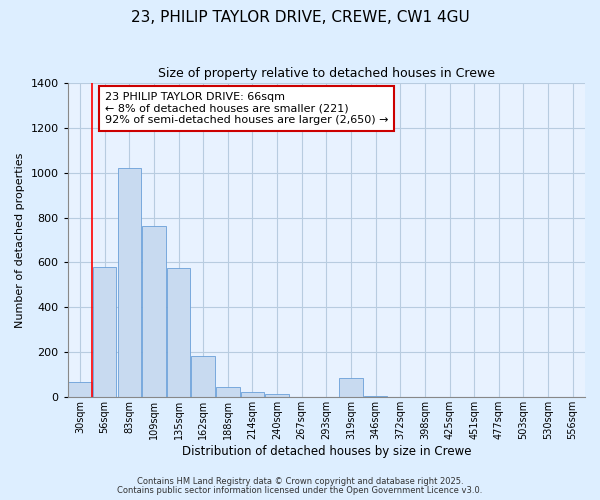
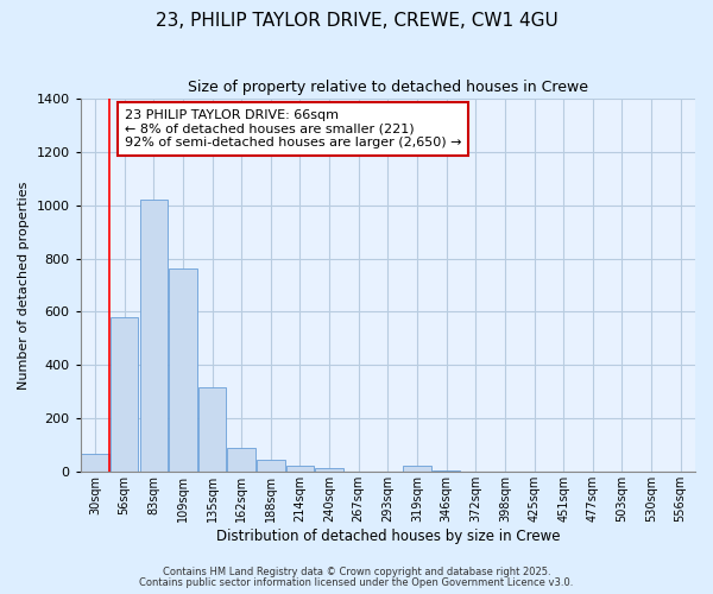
135sqm: 575 -> 318
162sqm: 180 -> 88
319sqm: 85 -> 20
